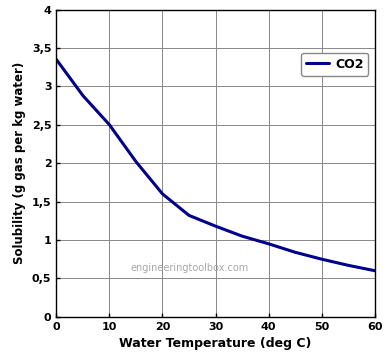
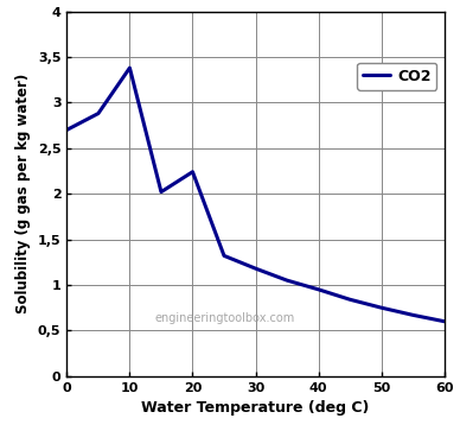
0: 3,35 -> 2,70
10: 2,50 -> 3,38
20: 1,60 -> 2,24
